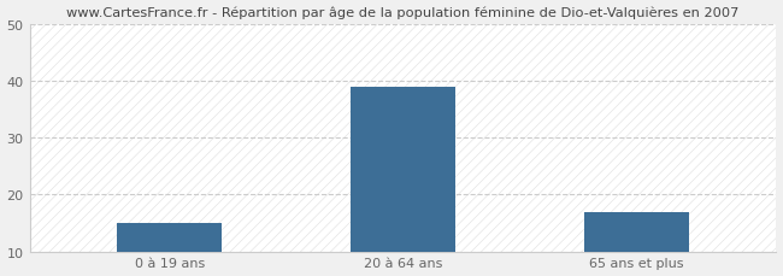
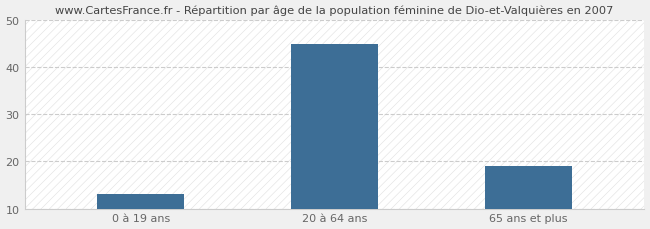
0 à 19 ans: 15 -> 13
20 à 64 ans: 39 -> 45
65 ans et plus: 17 -> 19
